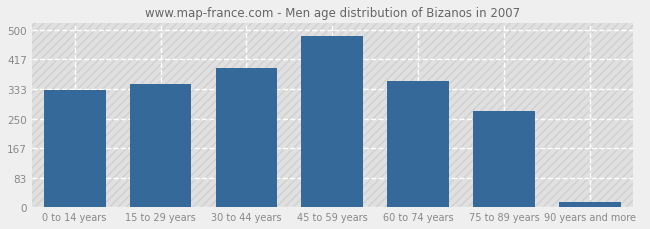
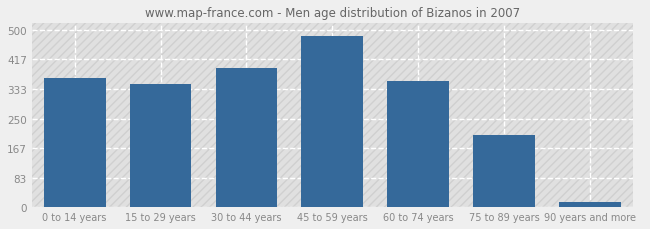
0 to 14 years: 330 -> 365
75 to 89 years: 270 -> 205
